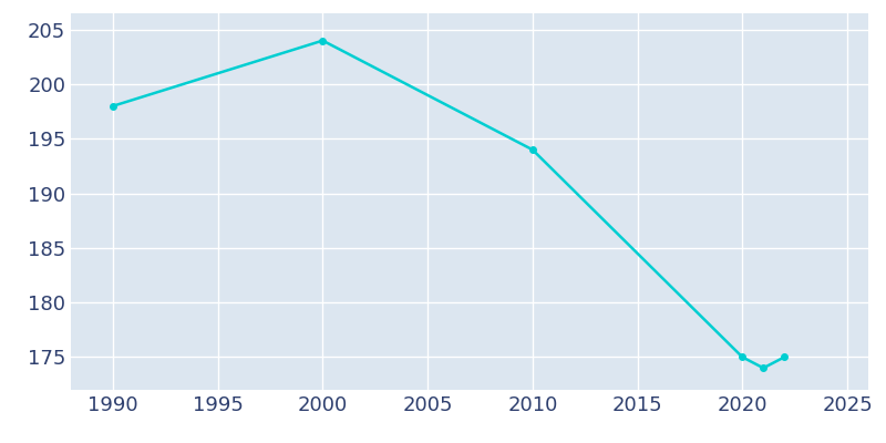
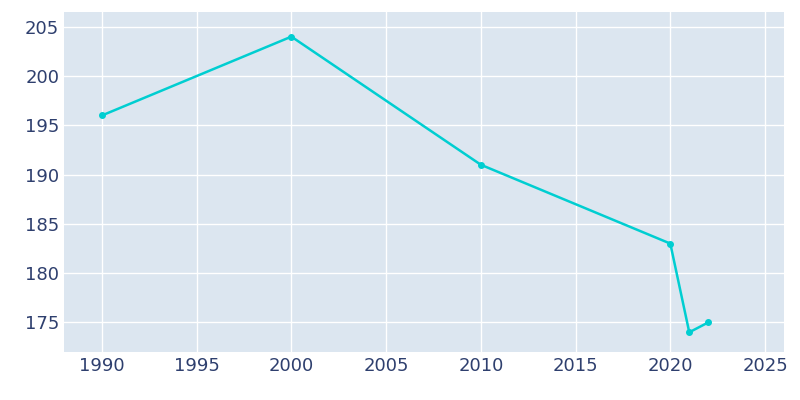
1990: 198 -> 196
2010: 194 -> 191
2020: 175 -> 183
